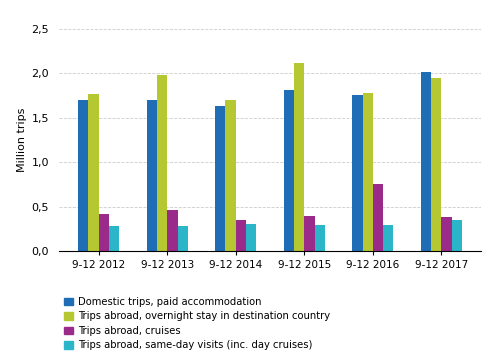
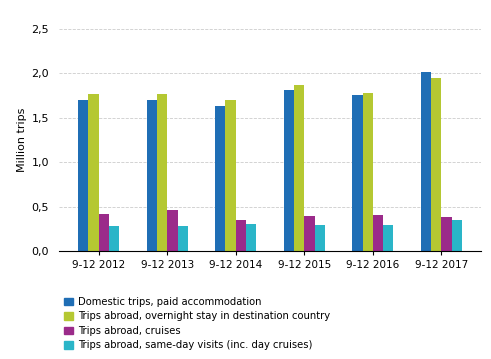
Trips abroad, overnight stay in destination country/9-12 2013: 1,98 -> 1,77
Trips abroad, overnight stay in destination country/9-12 2015: 2,12 -> 1,87
Trips abroad, cruises/9-12 2016: 0,76 -> 0,41
